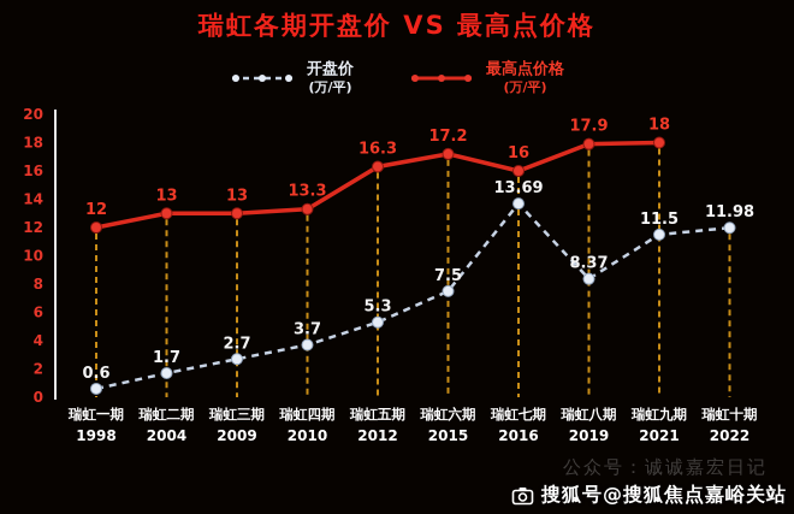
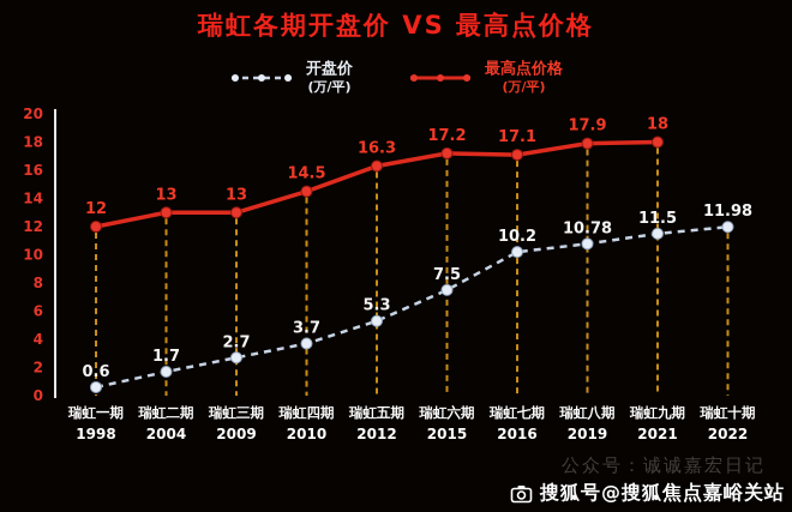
最高点价格/瑞虹四期: 13.3 -> 14.5
开盘价/瑞虹七期: 13.69 -> 10.2
最高点价格/瑞虹七期: 16 -> 17.1
开盘价/瑞虹八期: 8.37 -> 10.78
